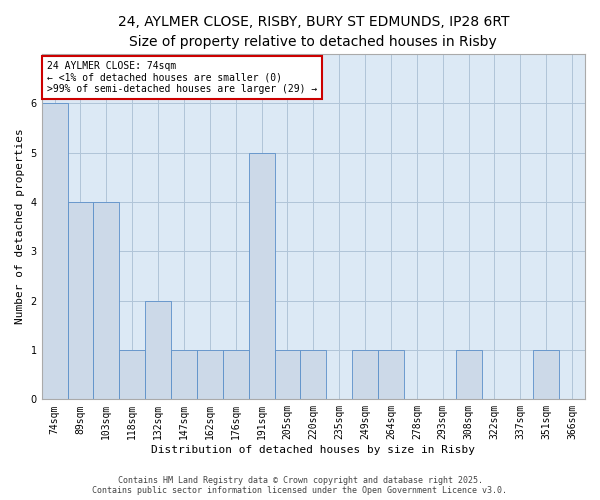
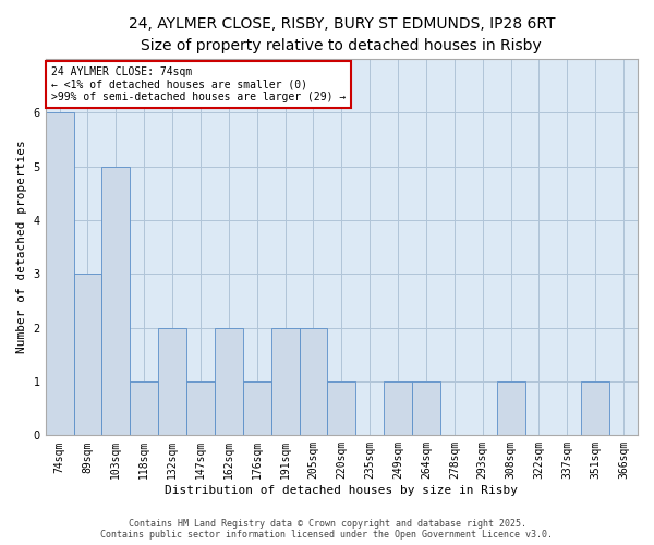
89sqm: 4 -> 3
103sqm: 4 -> 5
162sqm: 1 -> 2
191sqm: 5 -> 2
205sqm: 1 -> 2
